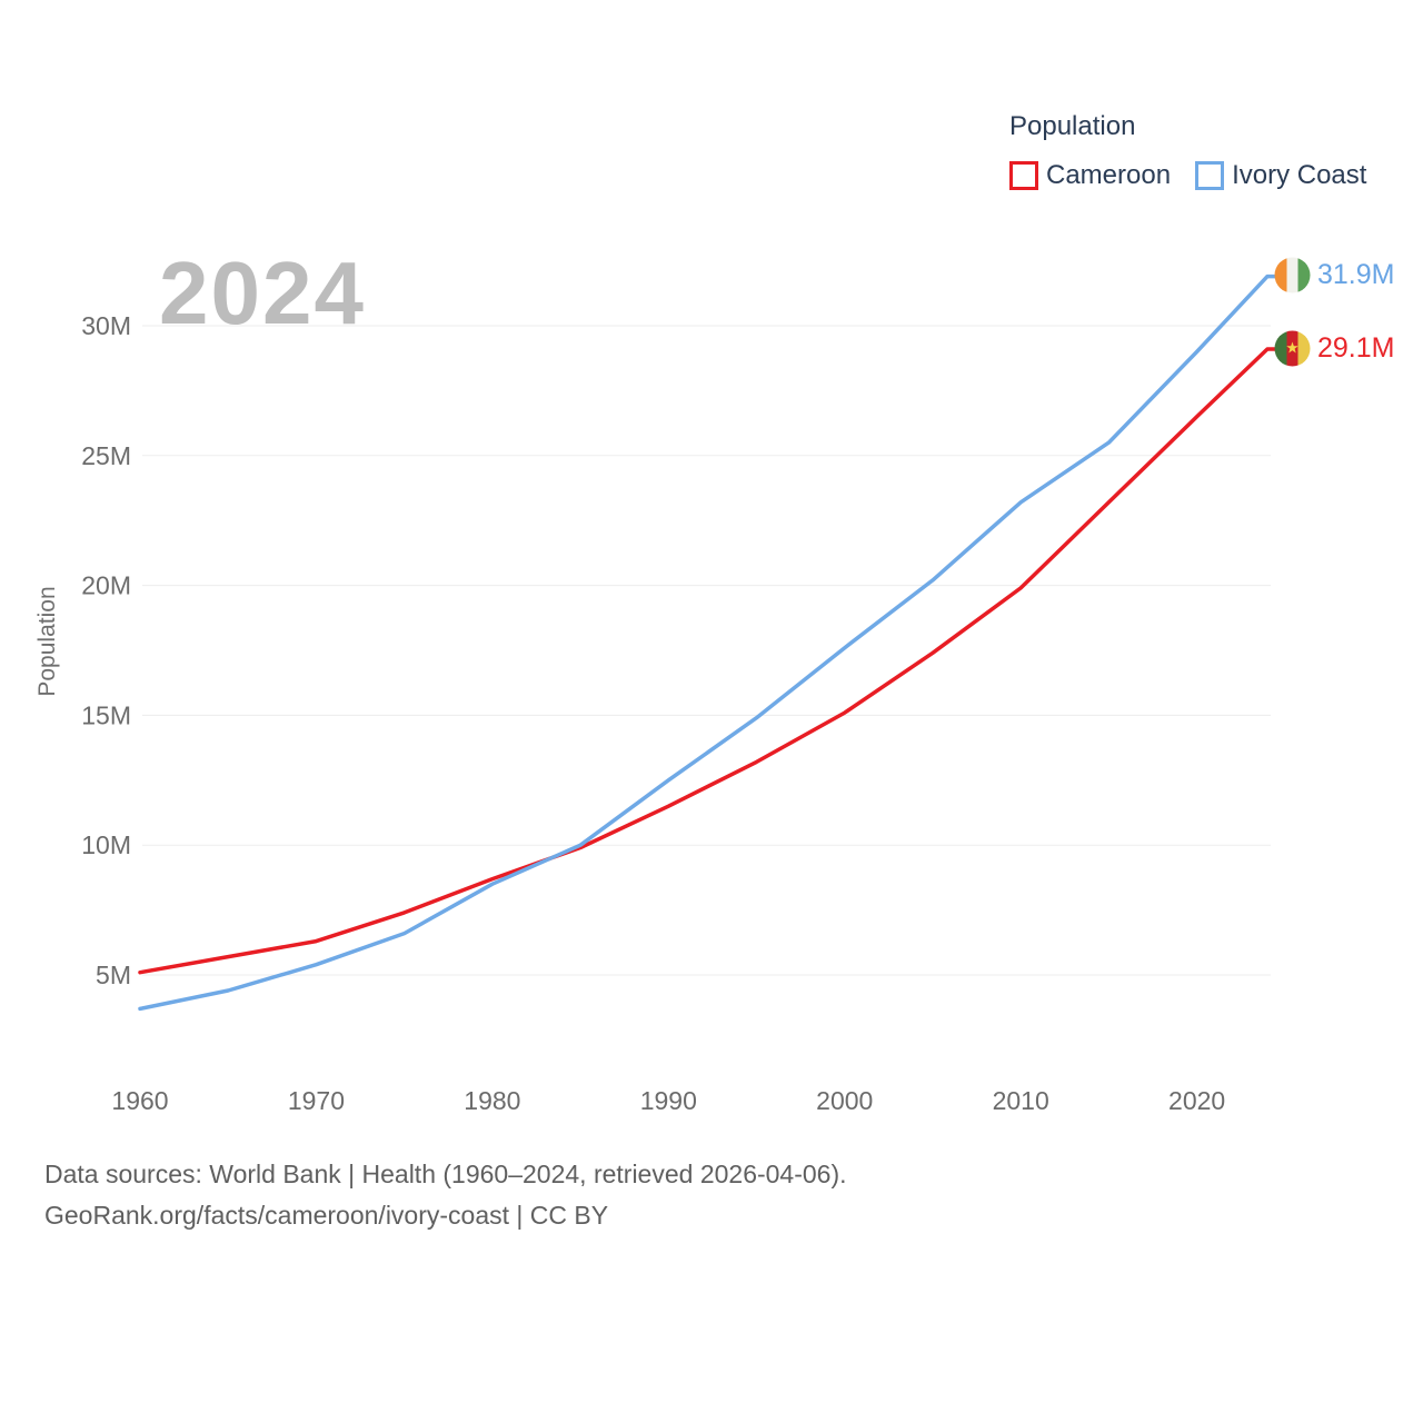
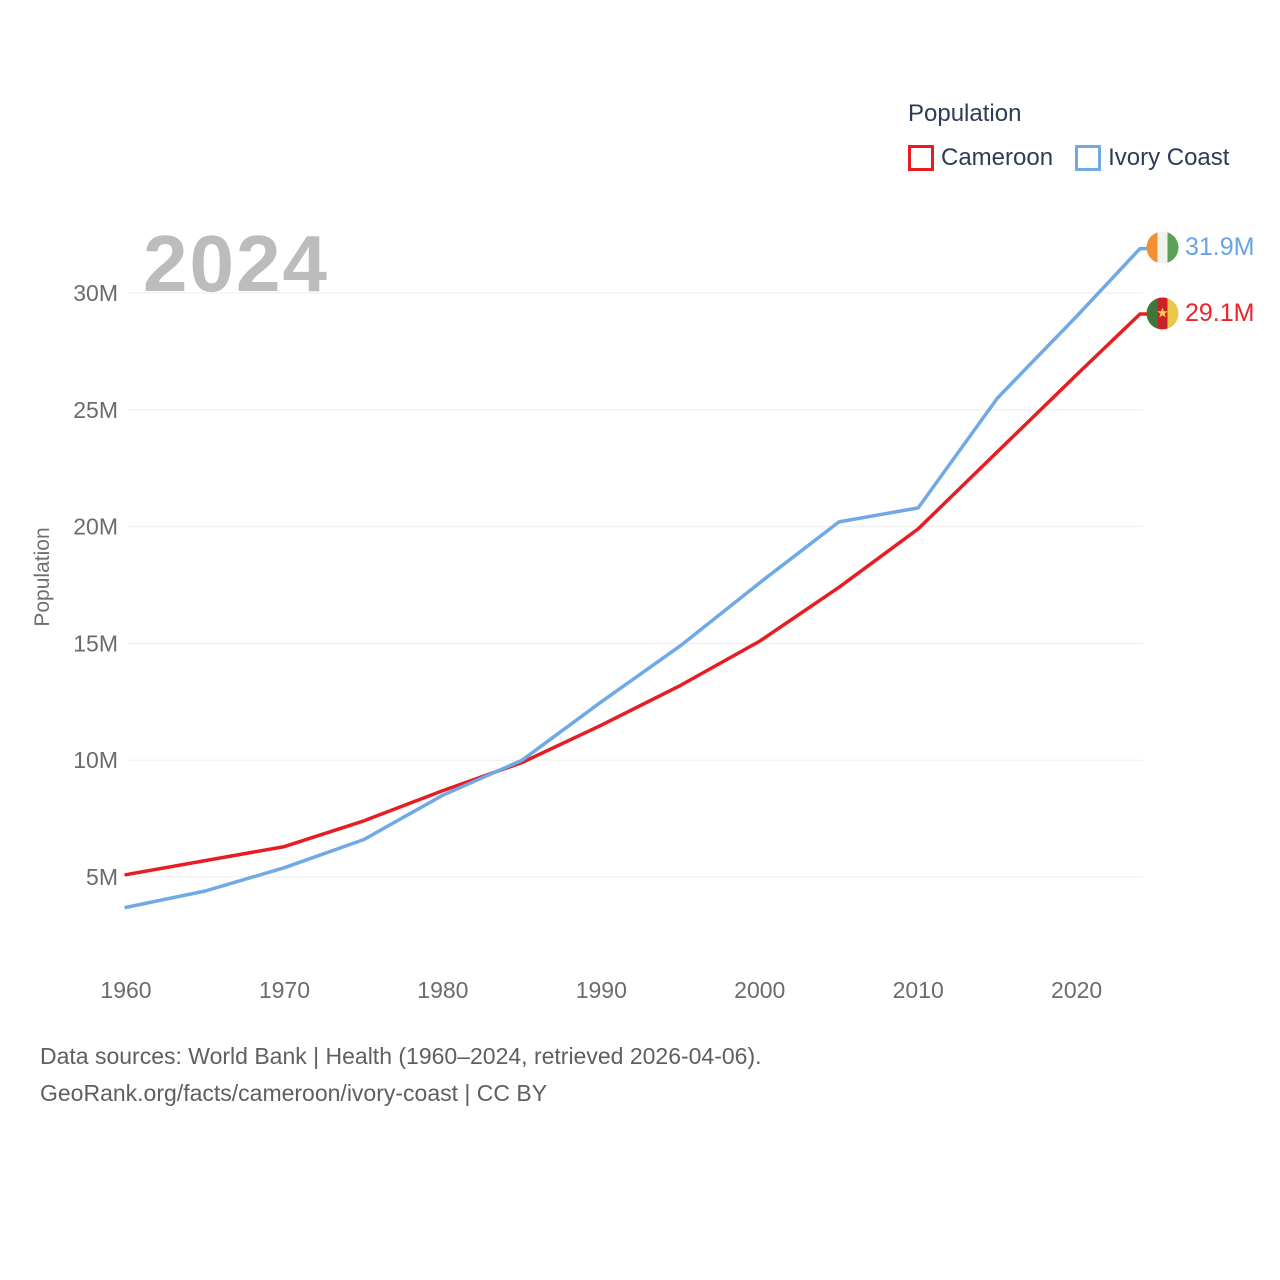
Ivory Coast/2010: 23.2M -> 20.8M
